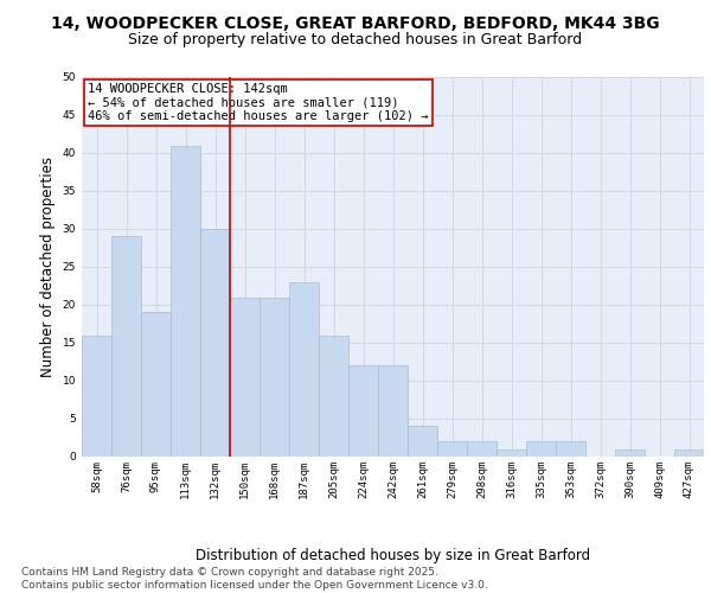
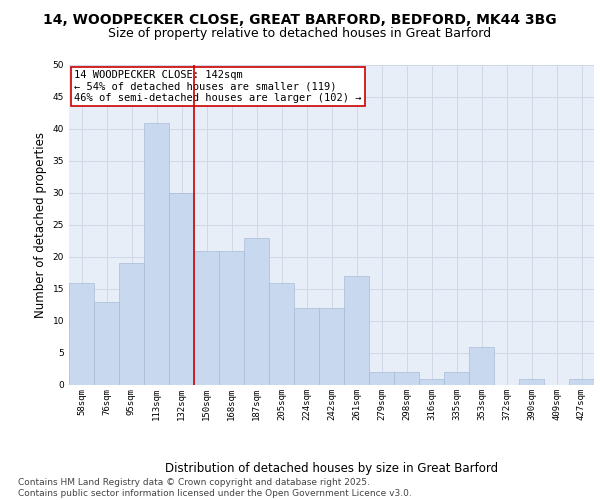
76sqm: 29 -> 13
261sqm: 4 -> 17
353sqm: 2 -> 6
